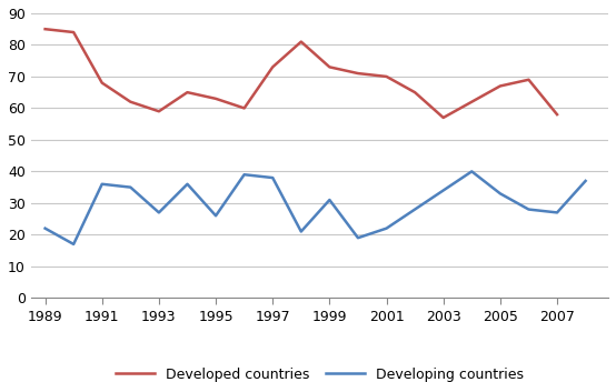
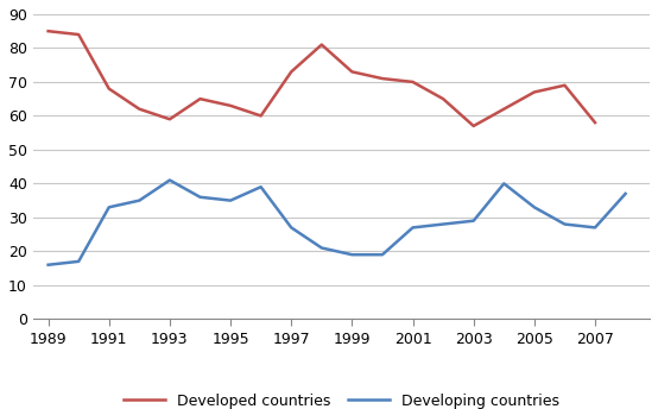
Developing countries/1989: 22 -> 16
Developing countries/1991: 36 -> 33
Developing countries/1993: 27 -> 41
Developing countries/1995: 26 -> 35
Developing countries/1997: 38 -> 27
Developing countries/1999: 31 -> 19
Developing countries/2001: 22 -> 27
Developing countries/2003: 34 -> 29
